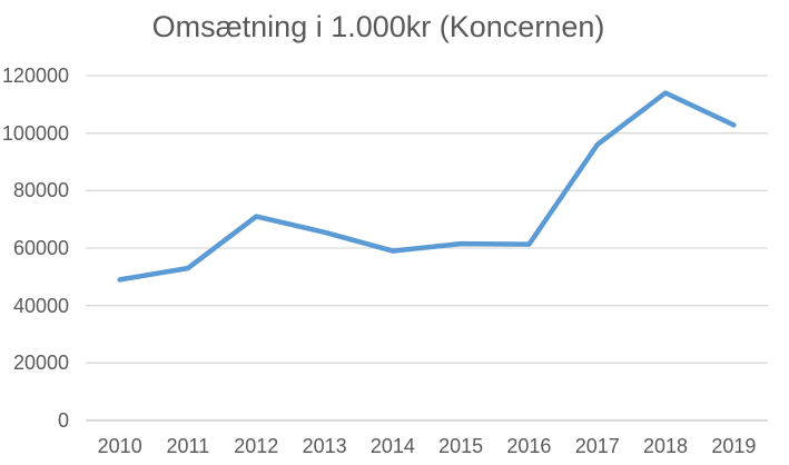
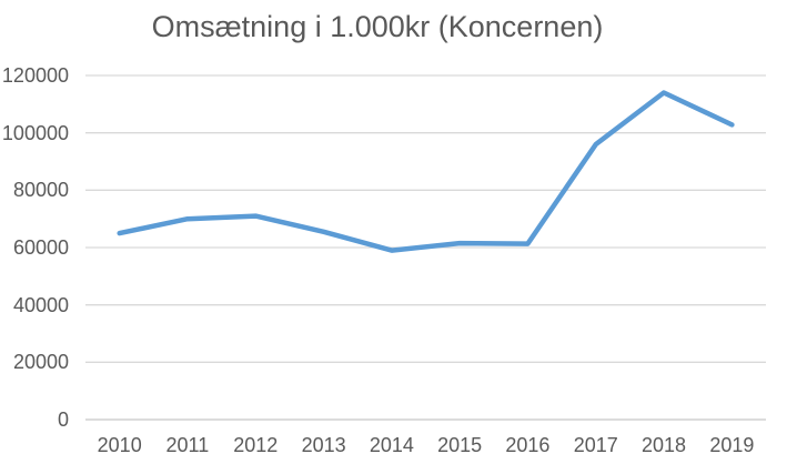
2010: 49000 -> 65000
2011: 53000 -> 70000
